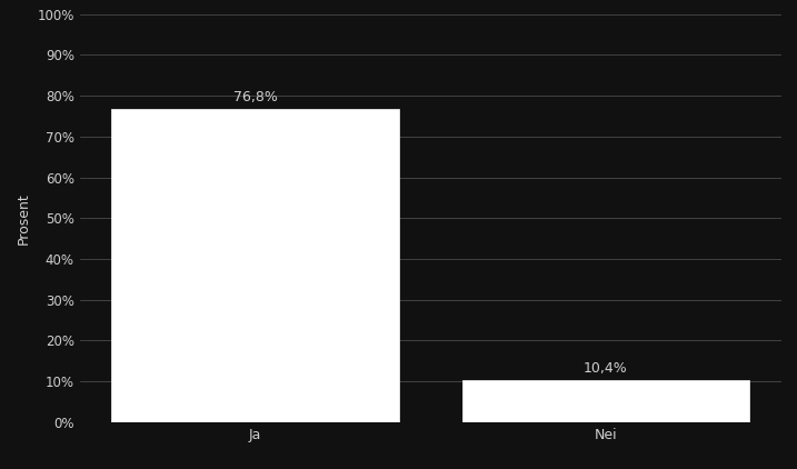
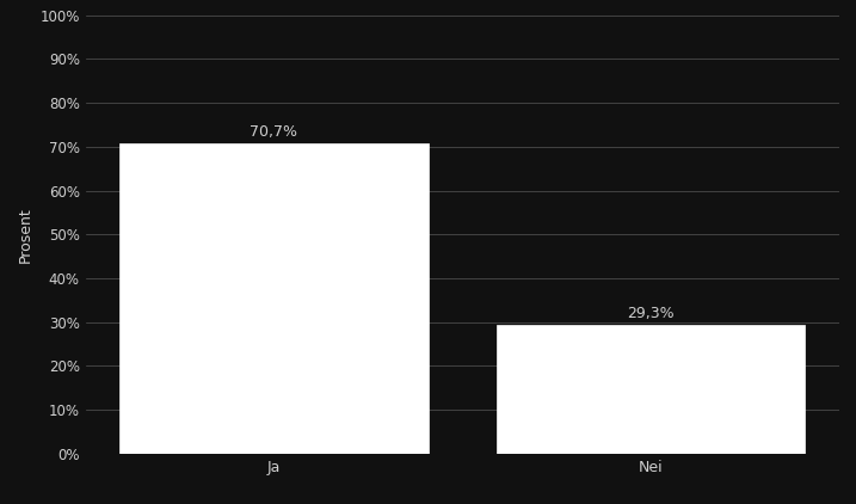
Ja: 76,8% -> 70,7%
Nei: 10,4% -> 29,3%
